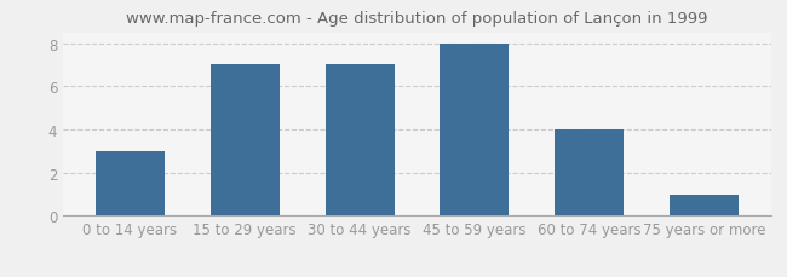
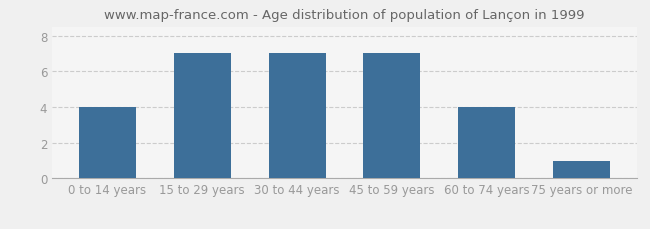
0 to 14 years: 3 -> 4
45 to 59 years: 8 -> 7
